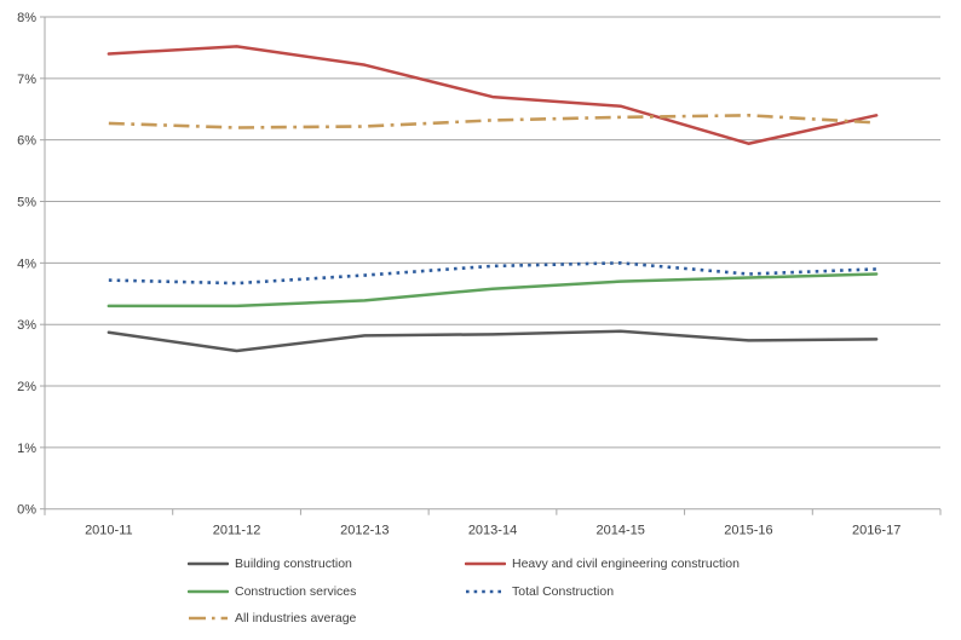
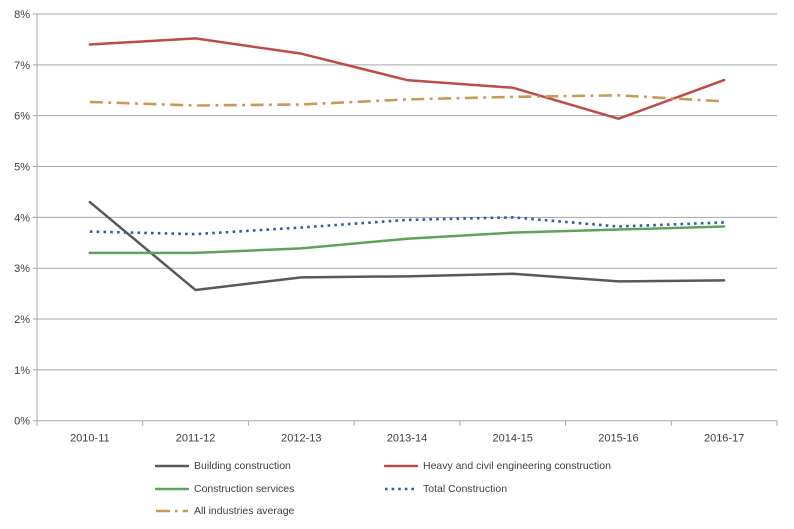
Building construction/2010-11: 2.9% -> 4.3%
Heavy and civil engineering construction/2016-17: 6.4% -> 6.7%
